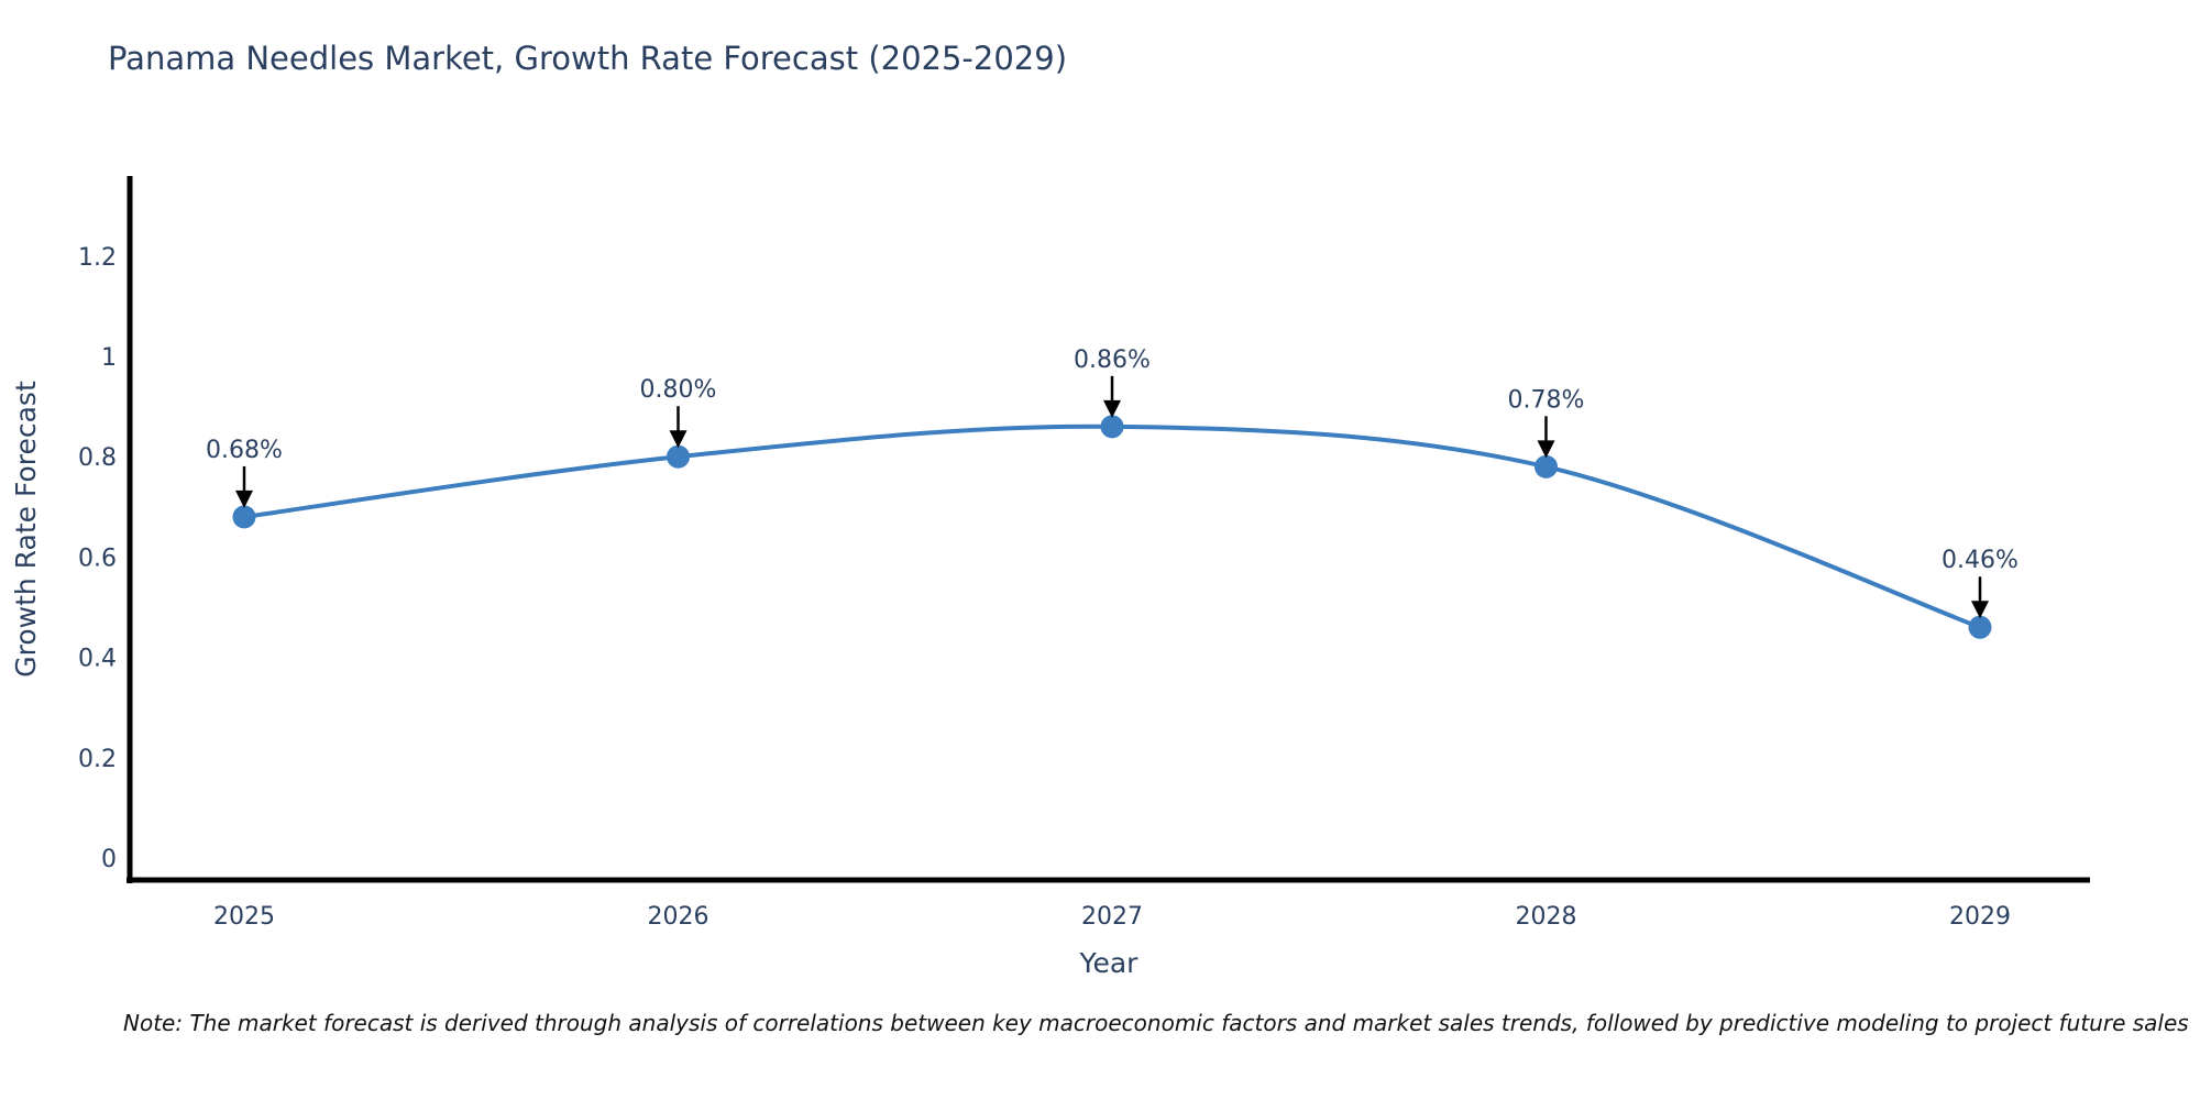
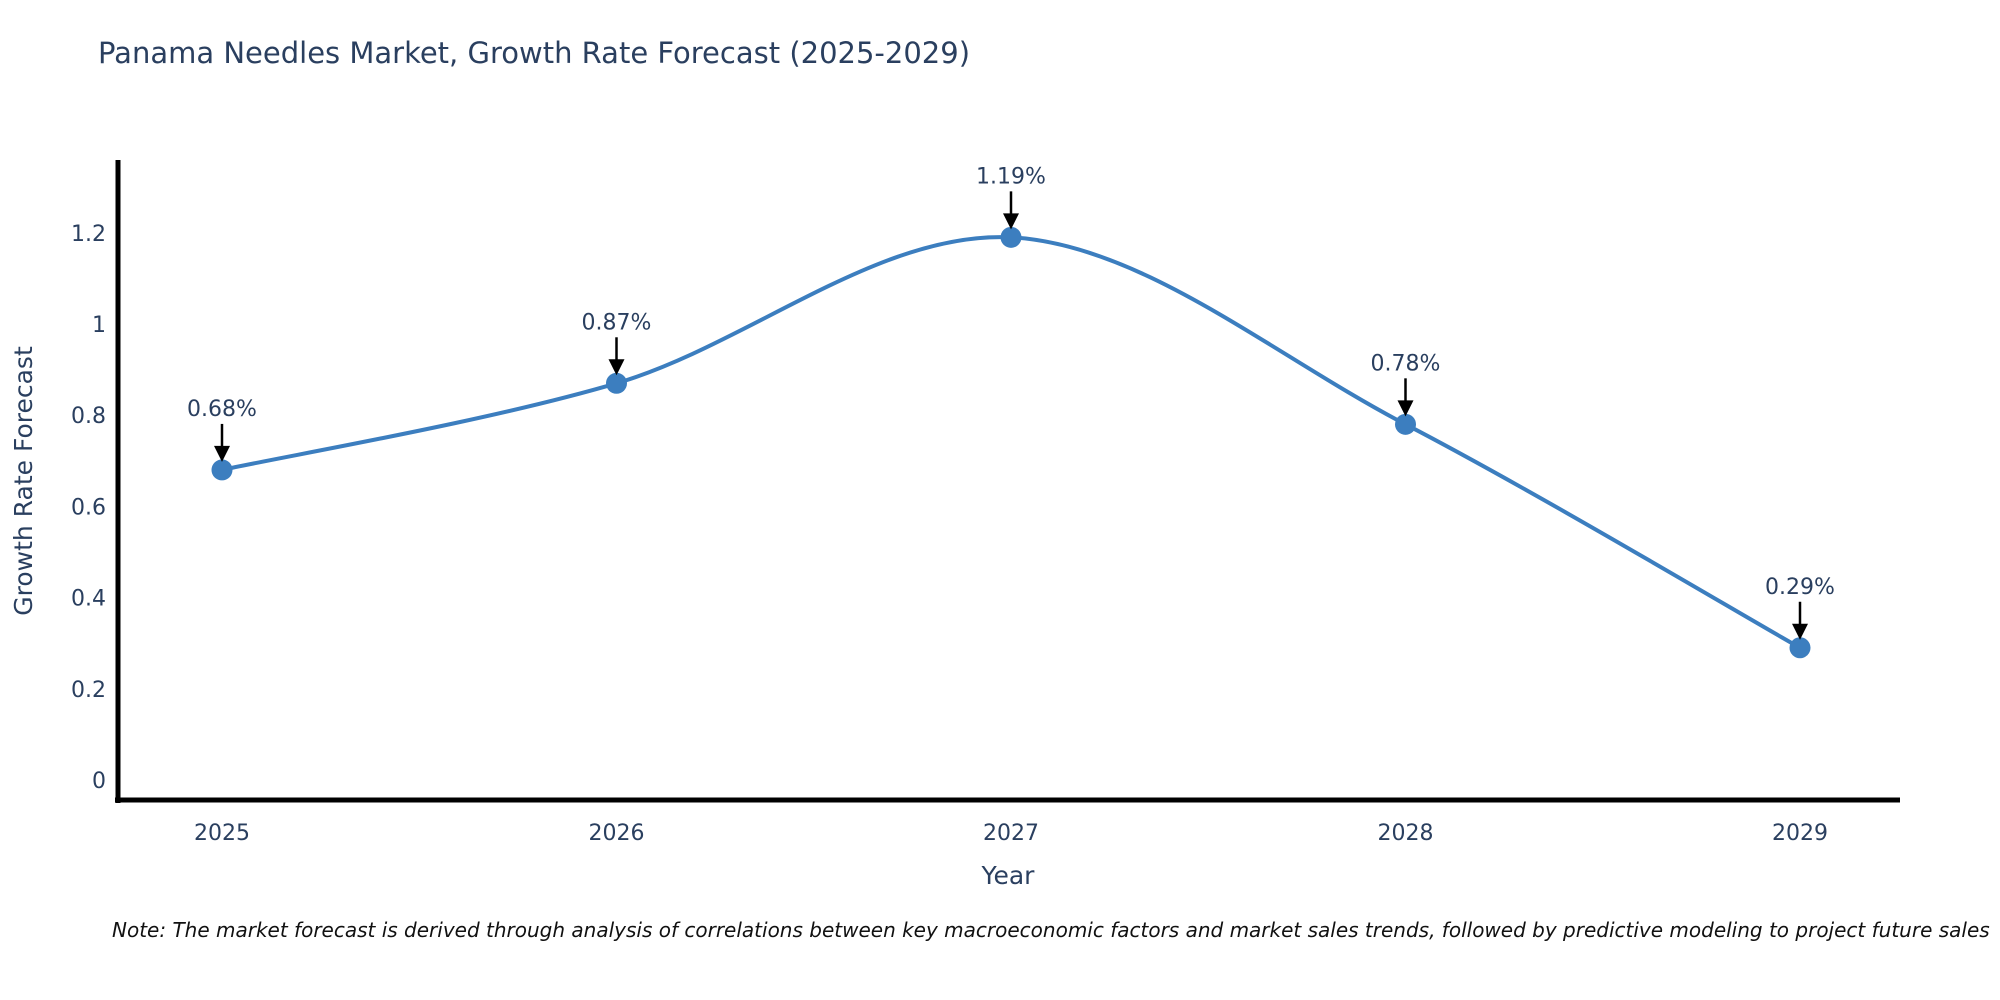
2026: 0.80% -> 0.87%
2027: 0.86% -> 1.19%
2029: 0.46% -> 0.29%
